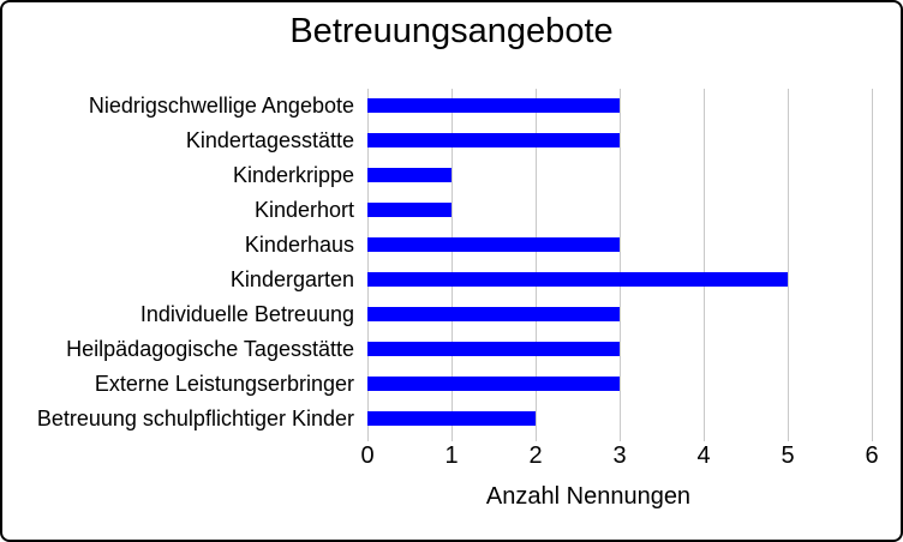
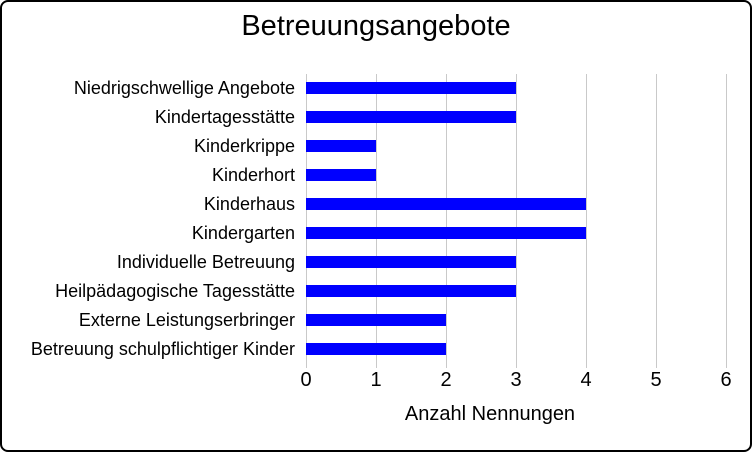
Kinderhaus: 3 -> 4
Kindergarten: 5 -> 4
Externe Leistungserbringer: 3 -> 2
